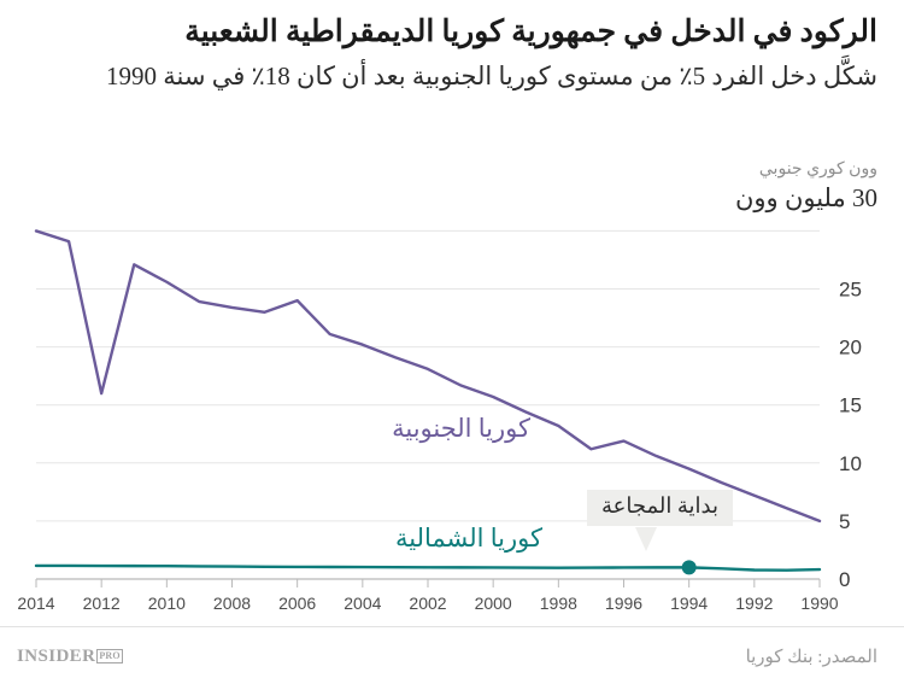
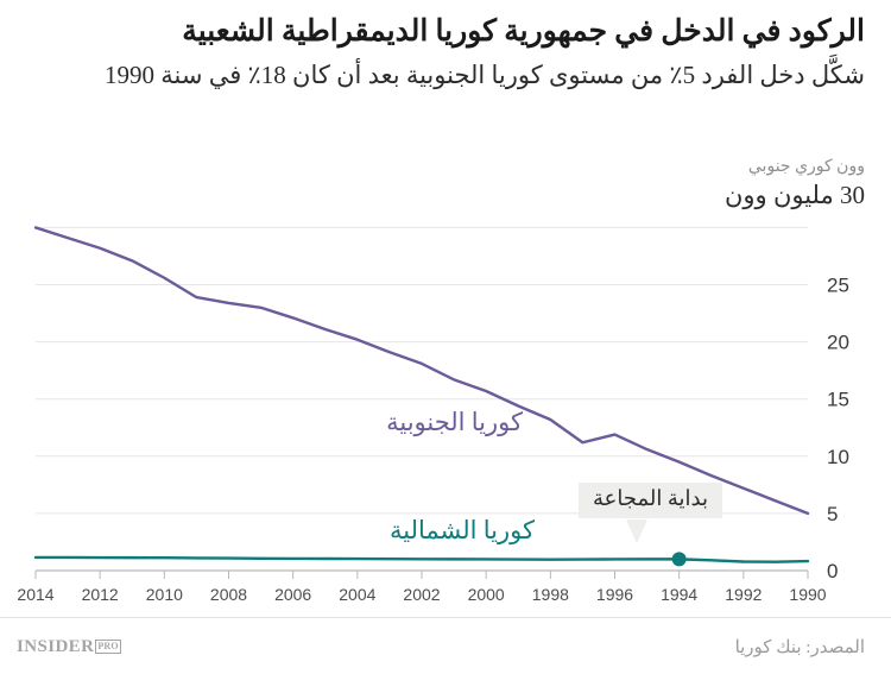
كوريا الجنوبية/2012: 16 -> 28
كوريا الجنوبية/2006: 24 -> 22
